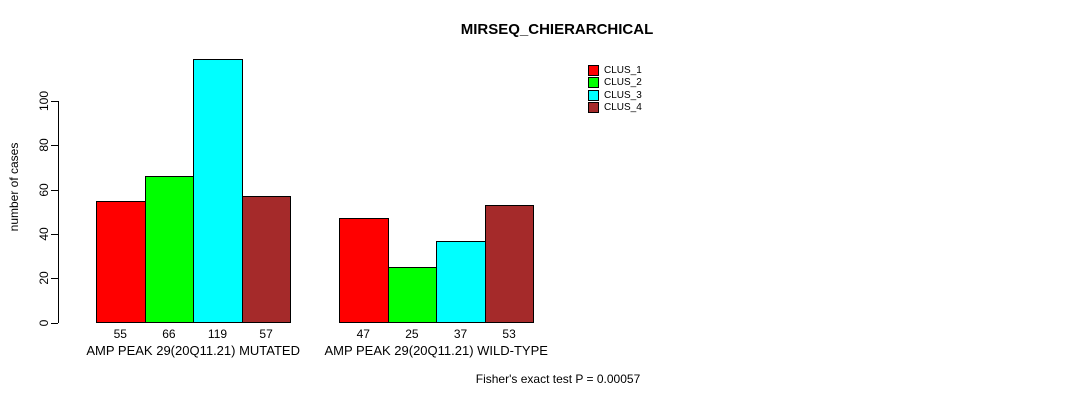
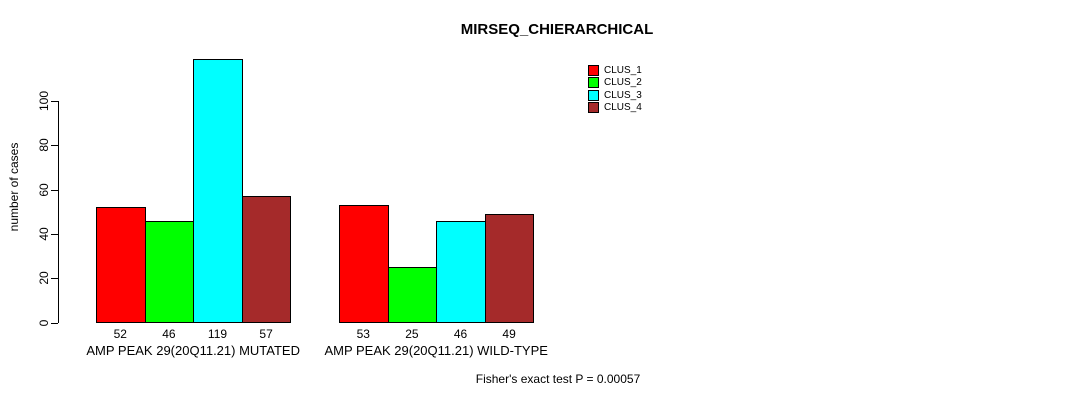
CLUS_1/AMP PEAK 29(20Q11.21) MUTATED: 55 -> 52
CLUS_2/AMP PEAK 29(20Q11.21) MUTATED: 66 -> 46
CLUS_1/AMP PEAK 29(20Q11.21) WILD-TYPE: 47 -> 53
CLUS_3/AMP PEAK 29(20Q11.21) WILD-TYPE: 37 -> 46
CLUS_4/AMP PEAK 29(20Q11.21) WILD-TYPE: 53 -> 49
